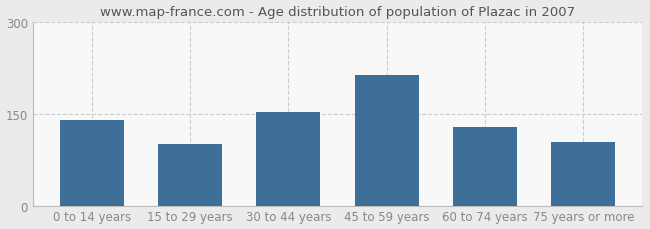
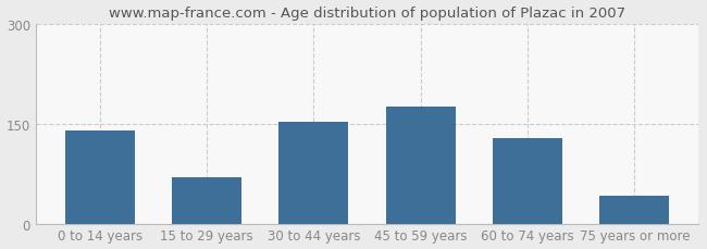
15 to 29 years: 100 -> 70
45 to 59 years: 212 -> 175
75 years or more: 104 -> 42
